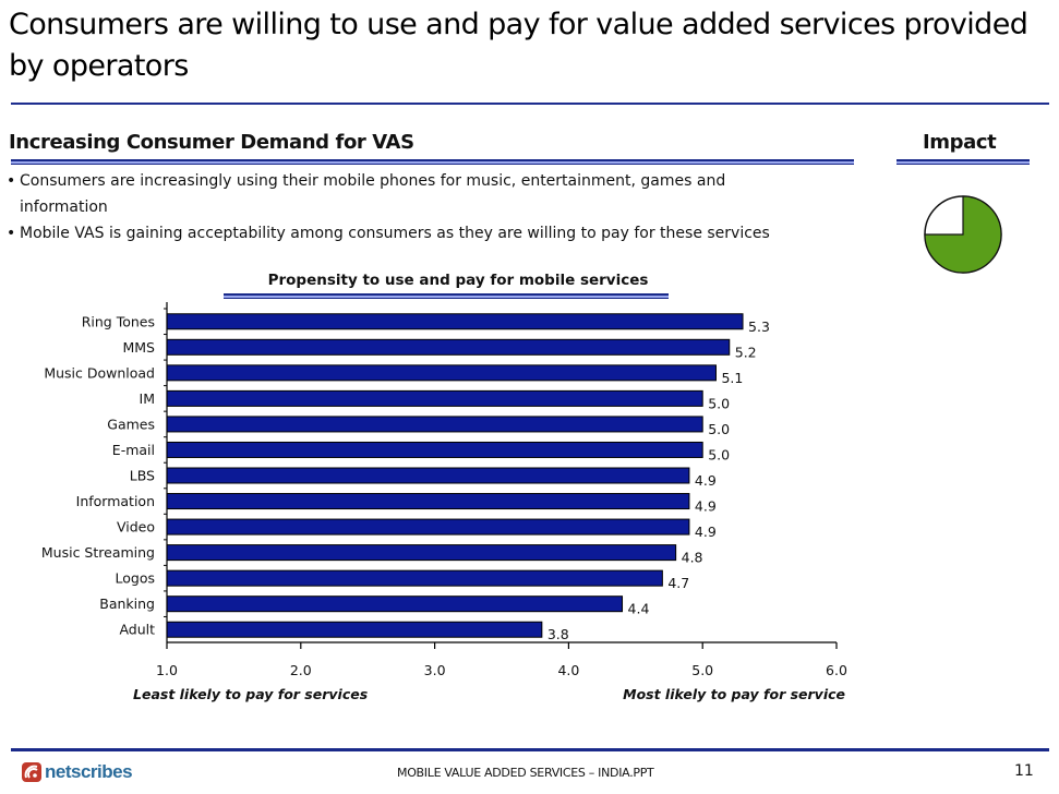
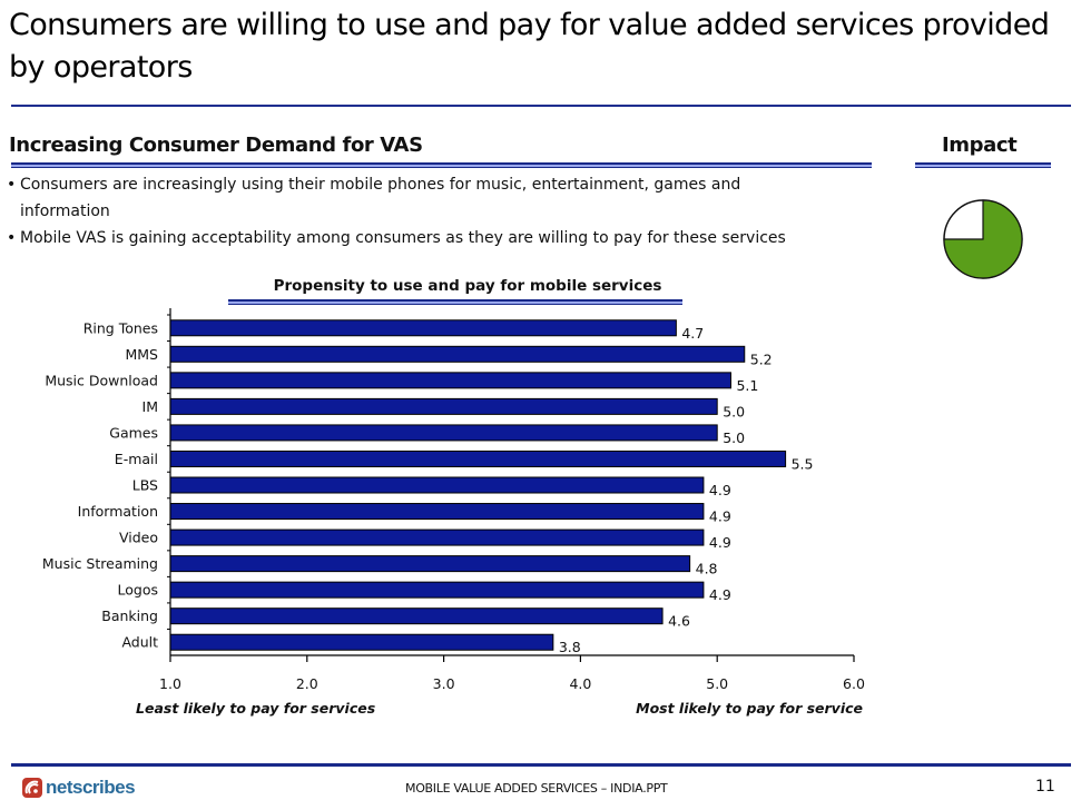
Ring Tones: 5.3 -> 4.7
E-mail: 5.0 -> 5.5
Logos: 4.7 -> 4.9
Banking: 4.4 -> 4.6
